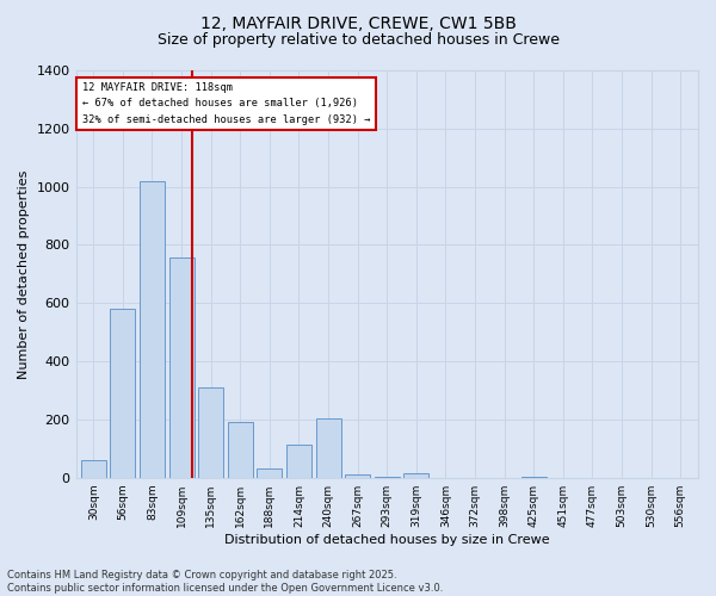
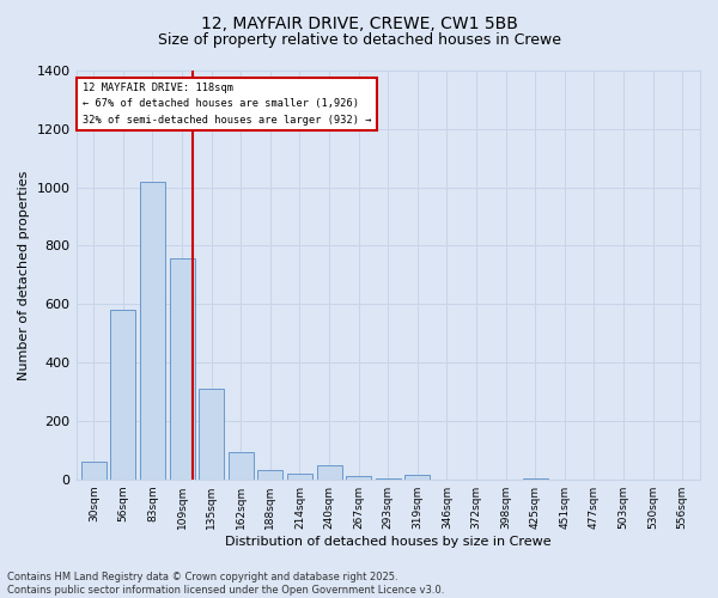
162sqm: 190 -> 95
214sqm: 115 -> 18
240sqm: 205 -> 48
